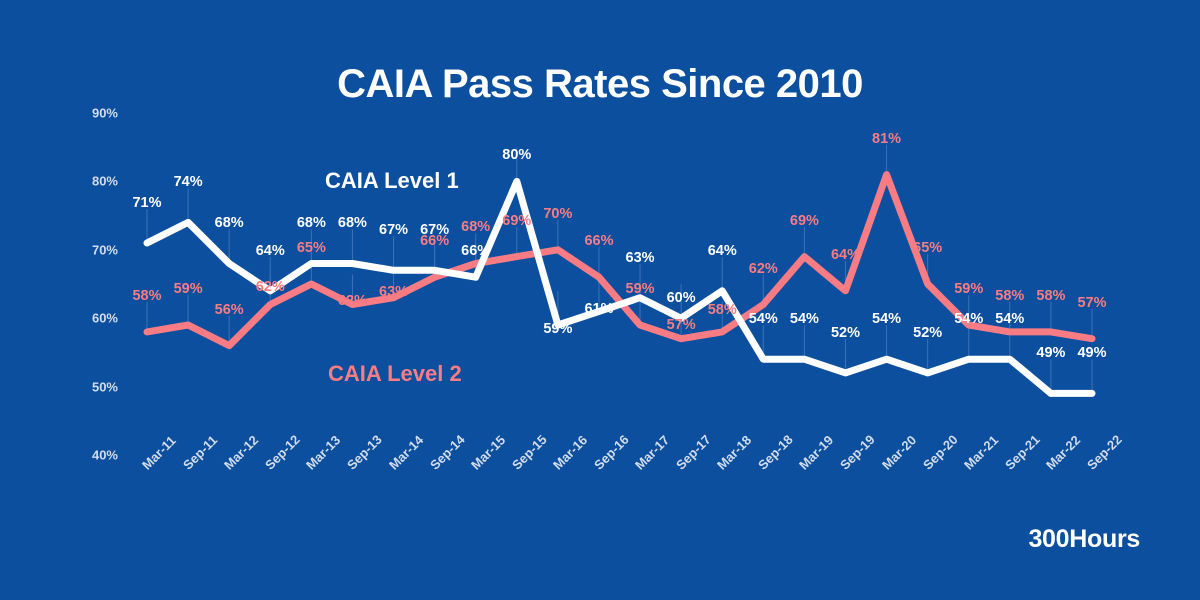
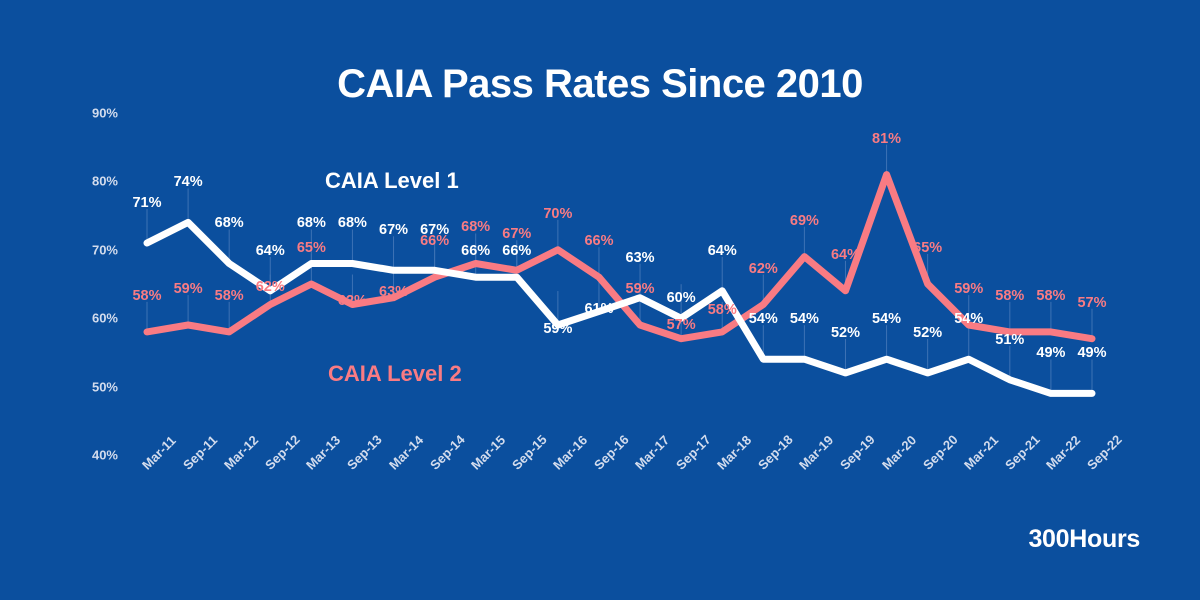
CAIA Level 2/Mar-12: 56% -> 58%
CAIA Level 1/Sep-15: 80% -> 66%
CAIA Level 2/Sep-15: 69% -> 67%
CAIA Level 1/Sep-21: 54% -> 51%
